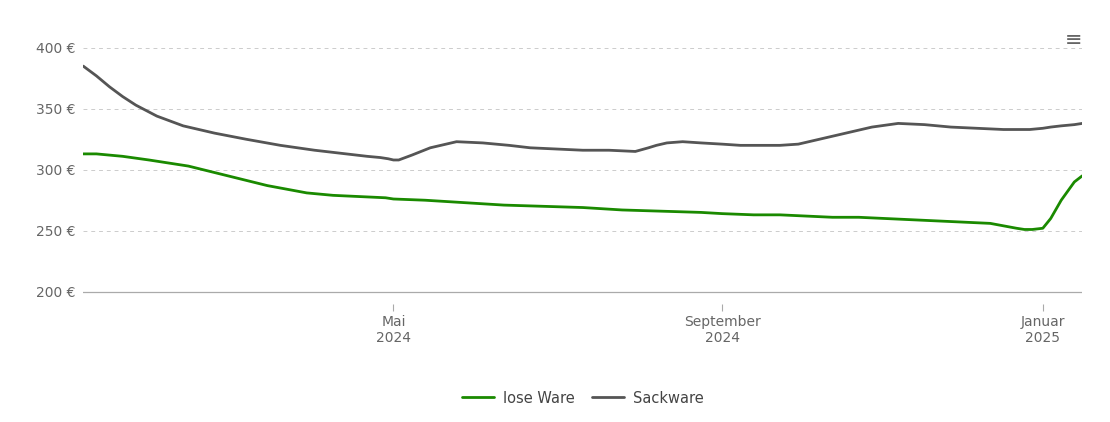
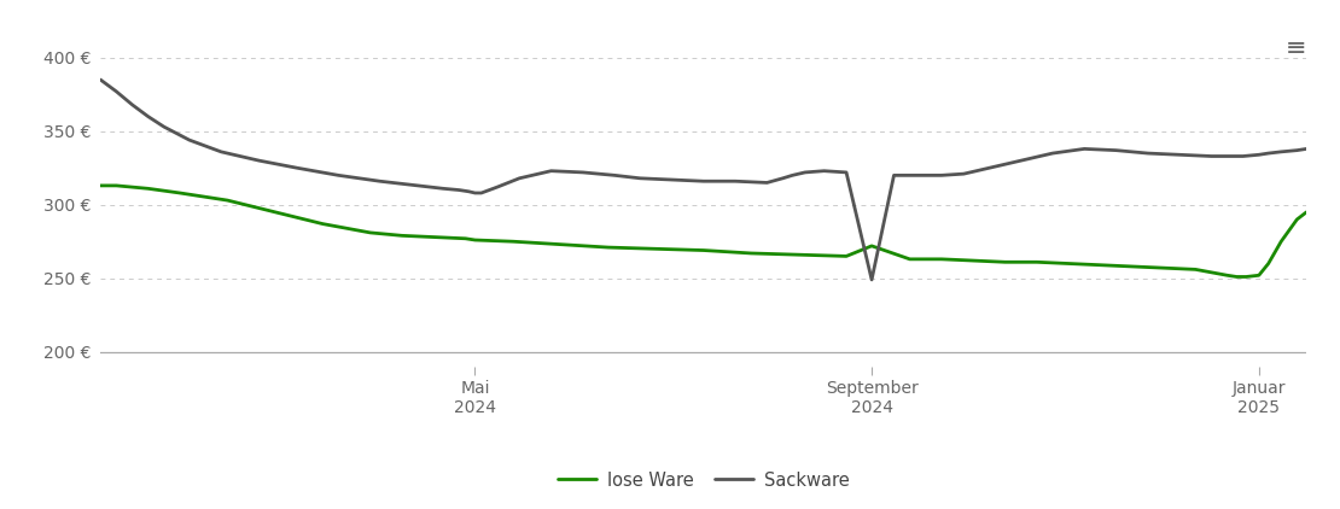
lose Ware/September 2024: 264 € -> 272 €
Sackware/September 2024: 321 € -> 249 €
